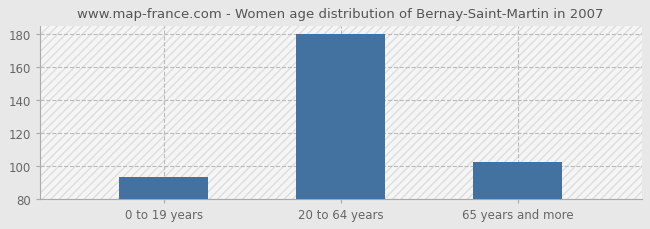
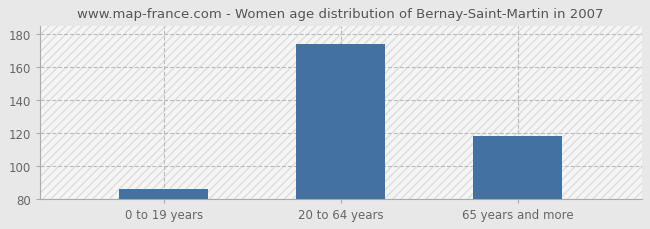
0 to 19 years: 93 -> 86
20 to 64 years: 180 -> 174
65 years and more: 102 -> 118
